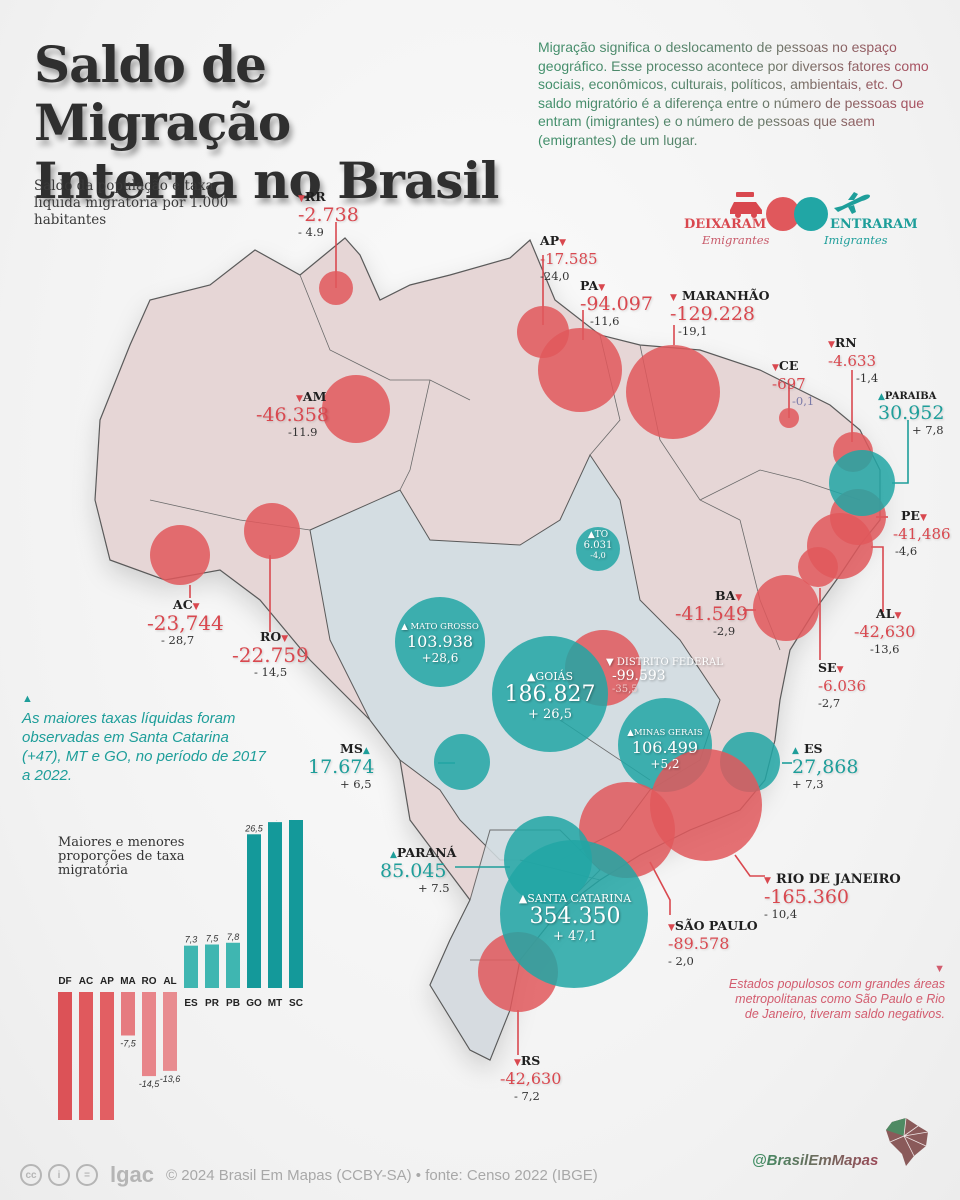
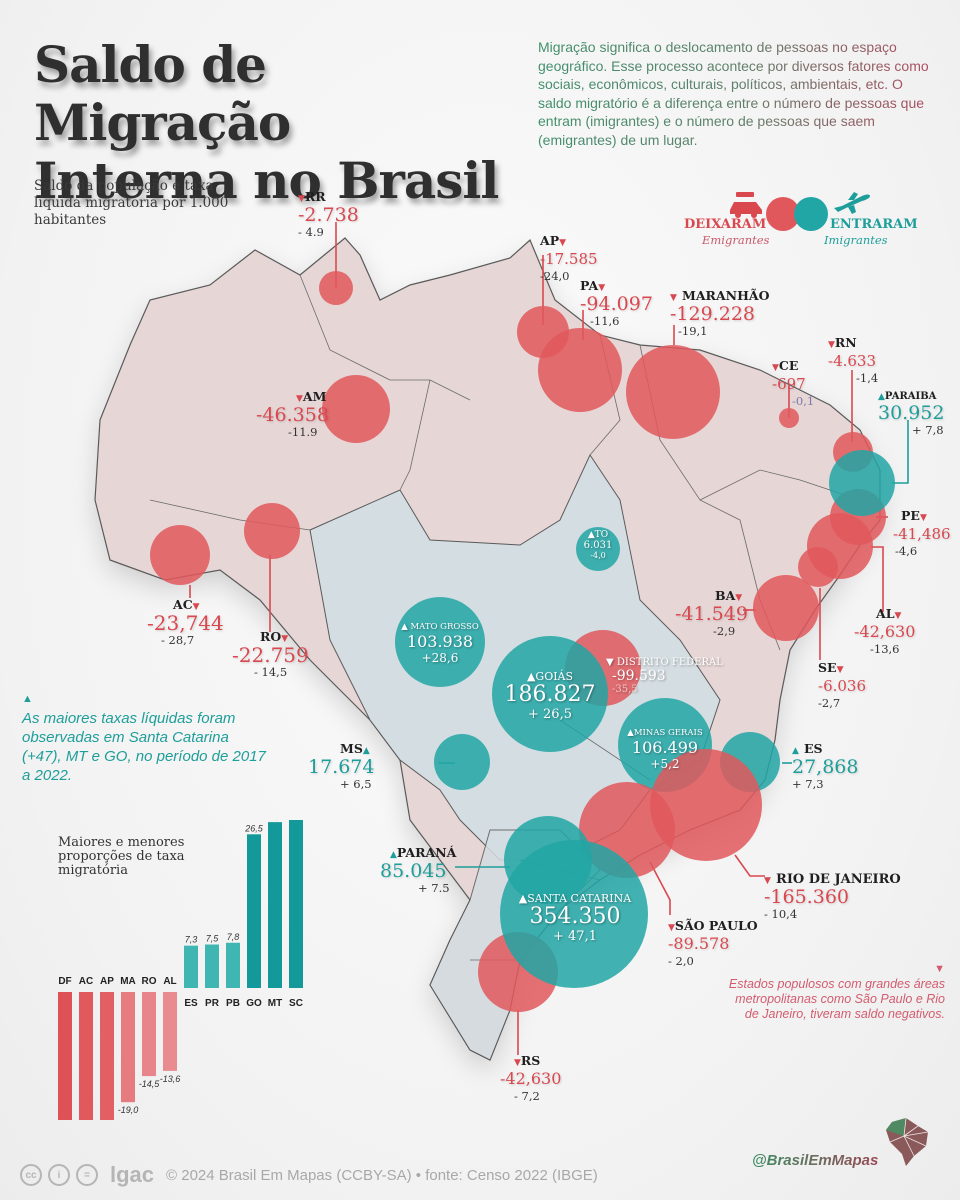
MA: -7,5 -> -19,0
